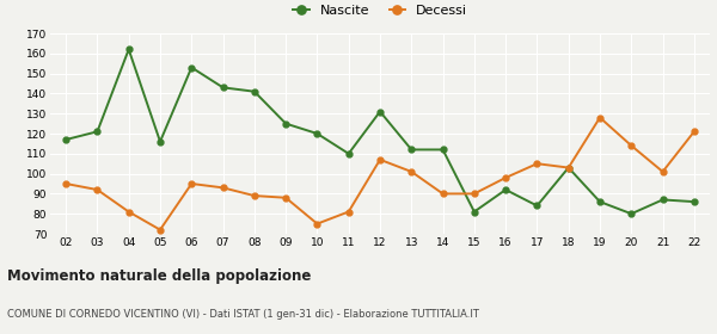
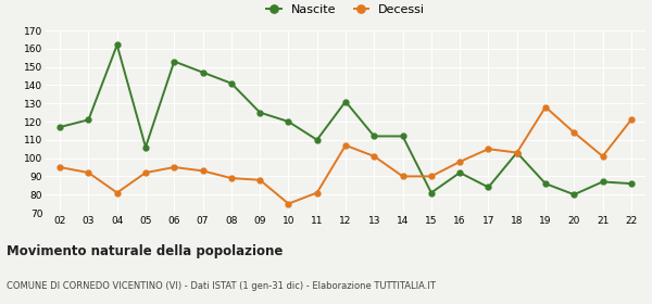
Nascite/05: 116 -> 106
Decessi/05: 72 -> 92
Nascite/07: 143 -> 147
